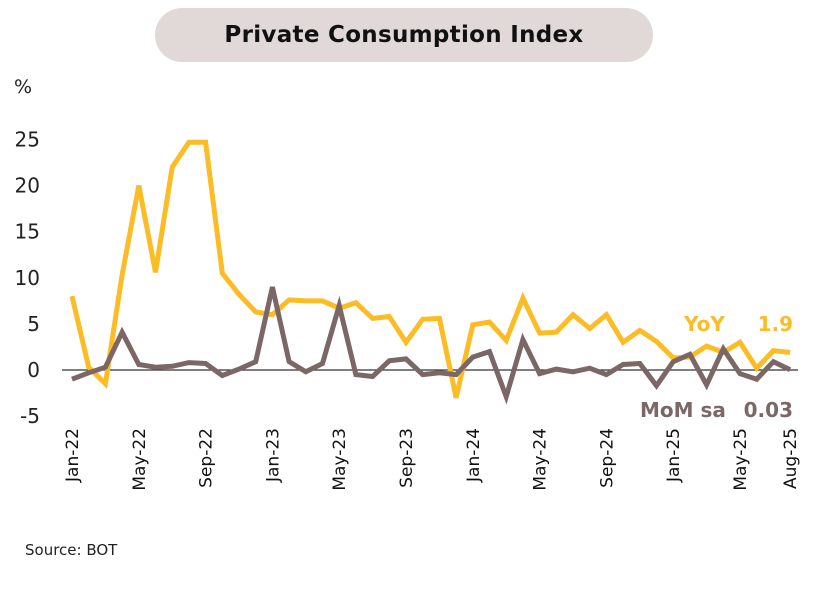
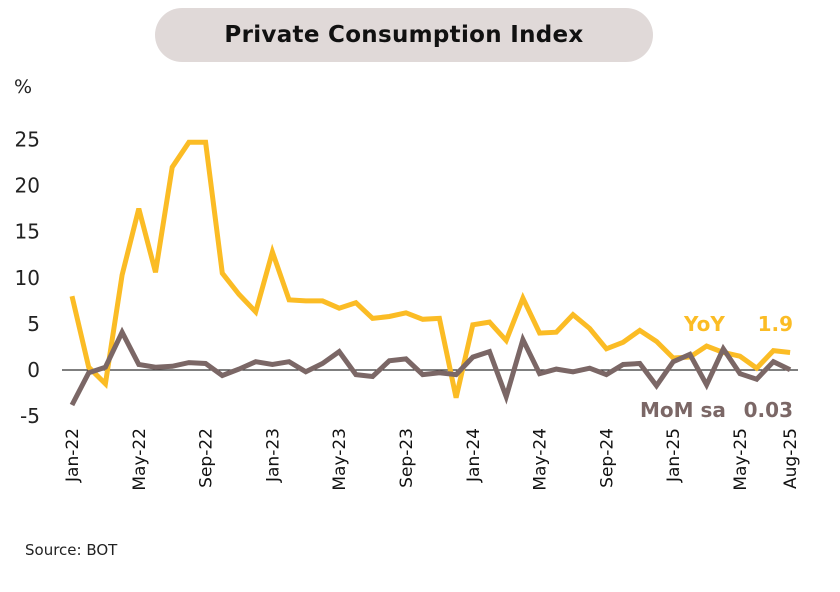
MoM sa/Jan-22: -1 -> -4
YoY/May-22: 20 -> 18
YoY/Jan-23: 6 -> 13
MoM sa/Jan-23: 9 -> 1
MoM sa/May-23: 7 -> 2
YoY/Sep-23: 3 -> 6
YoY/Sep-24: 6 -> 2
YoY/May-25: 3 -> 2
